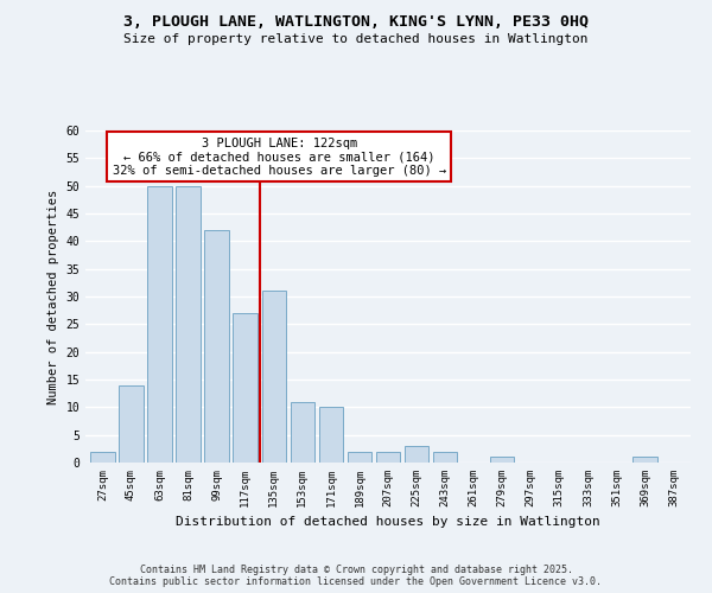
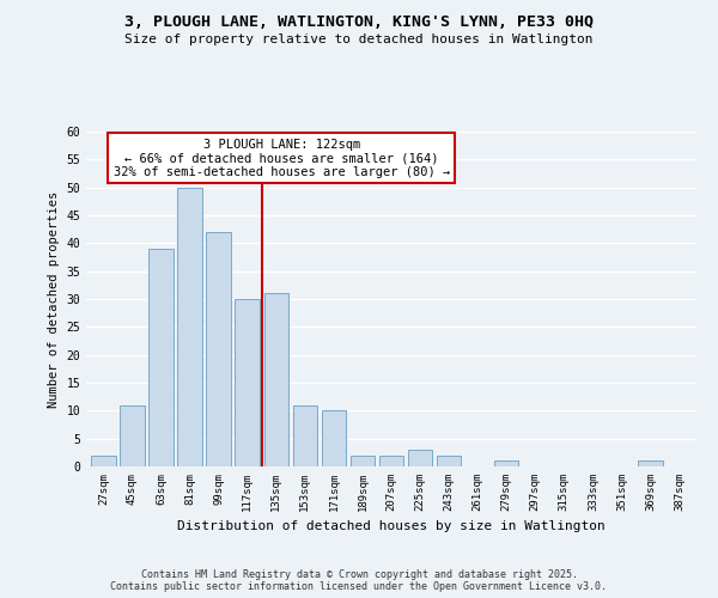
45sqm: 14 -> 11
63sqm: 50 -> 39
117sqm: 27 -> 30
